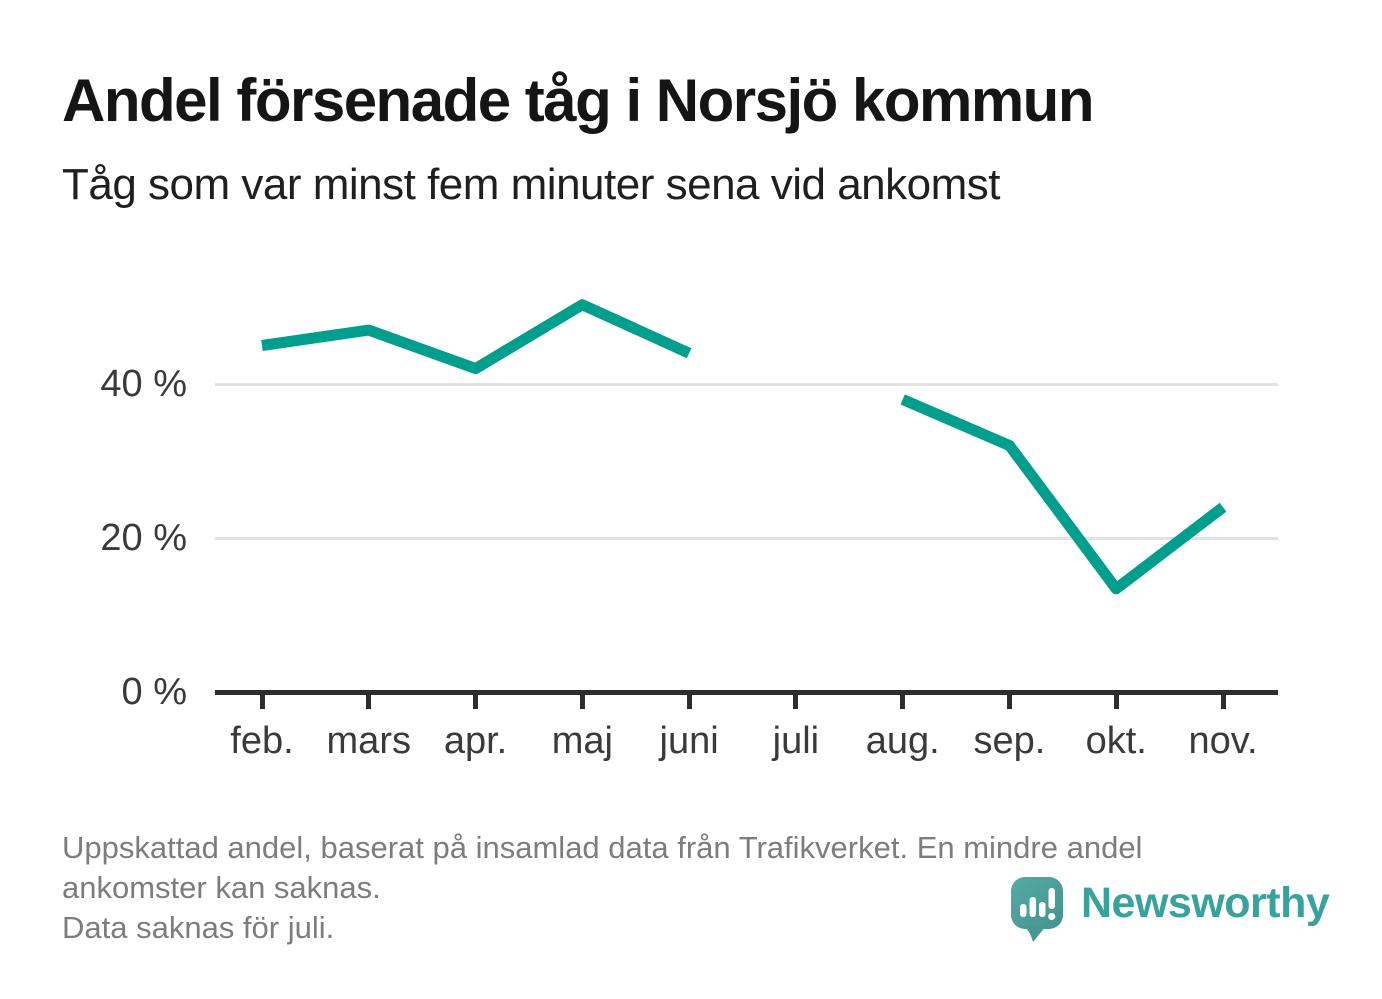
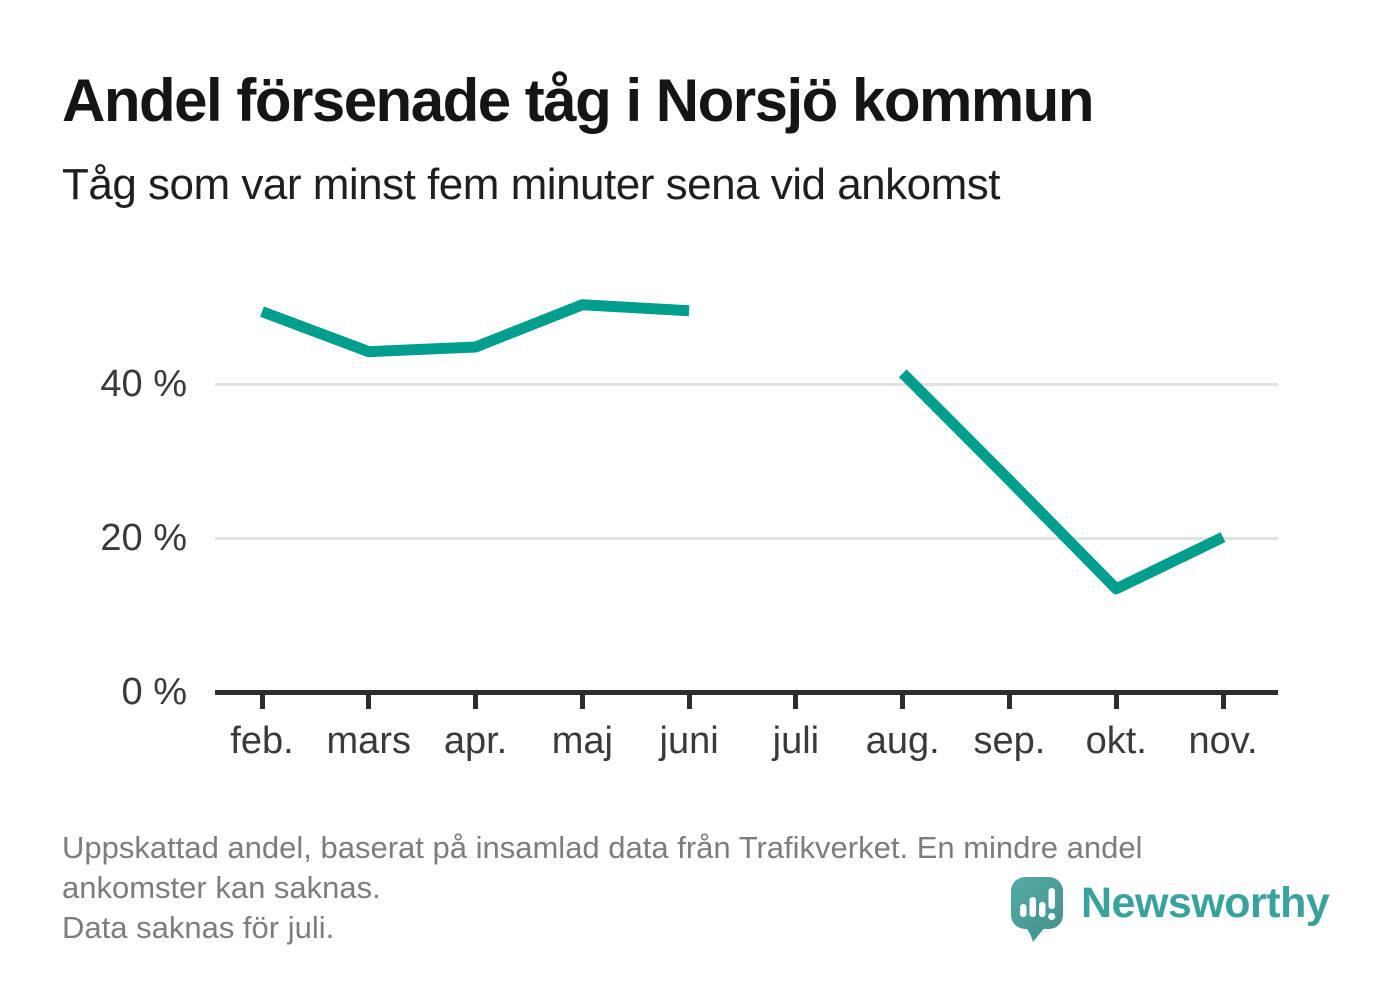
feb.: 45% -> 49%
mars: 47% -> 44%
apr.: 42% -> 45%
juni: 44% -> 50%
aug.: 38% -> 41%
sep.: 32% -> 28%
nov.: 24% -> 20%
